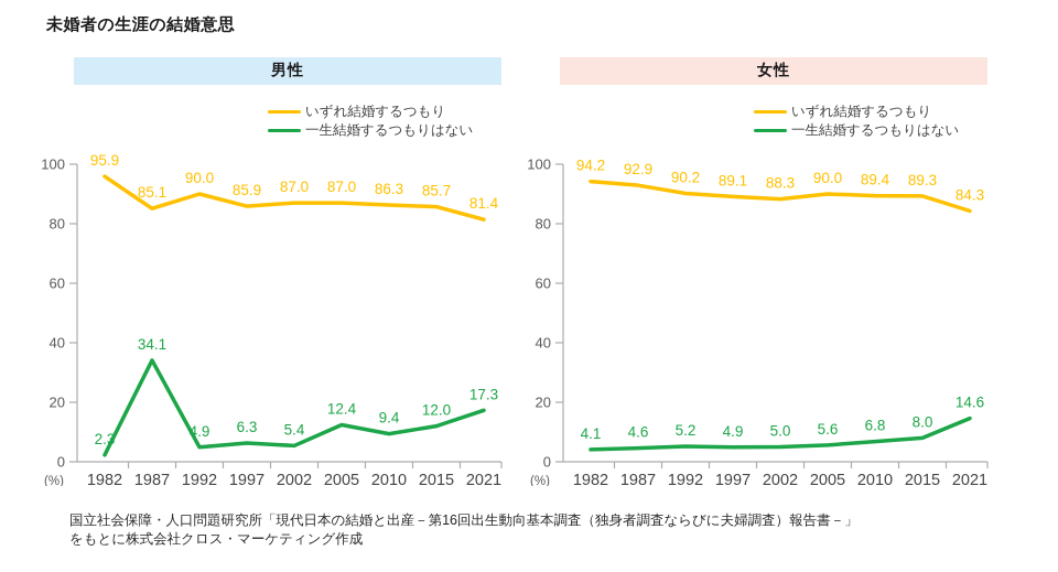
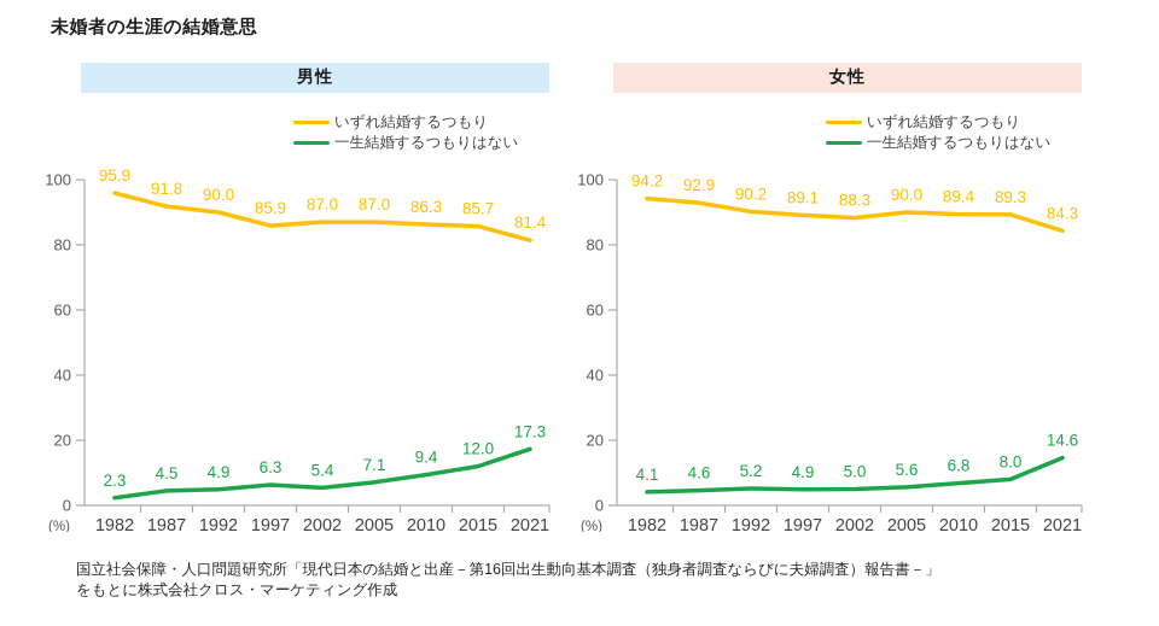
男性/いずれ結婚するつもり/1987: 85.1 -> 91.8
男性/一生結婚するつもりはない/1987: 34.1 -> 4.5
男性/一生結婚するつもりはない/2005: 12.4 -> 7.1
